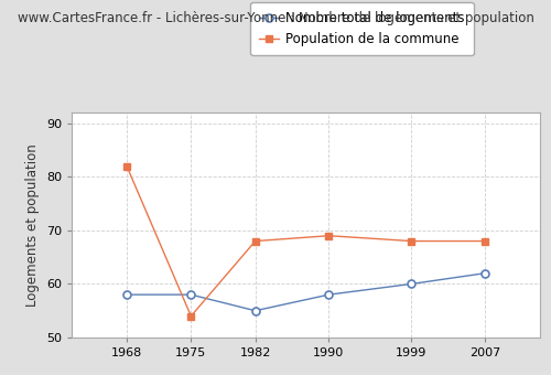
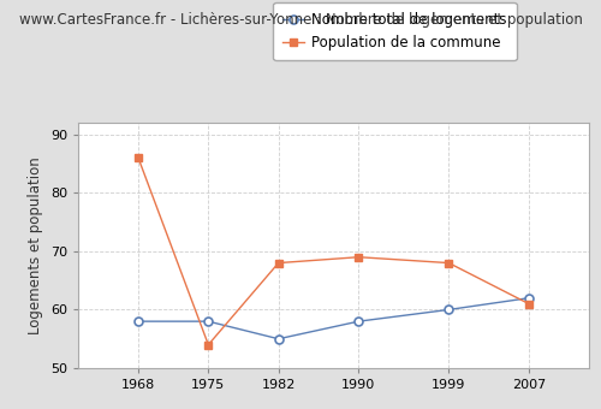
Population de la commune/1968: 82 -> 86
Population de la commune/2007: 68 -> 61
